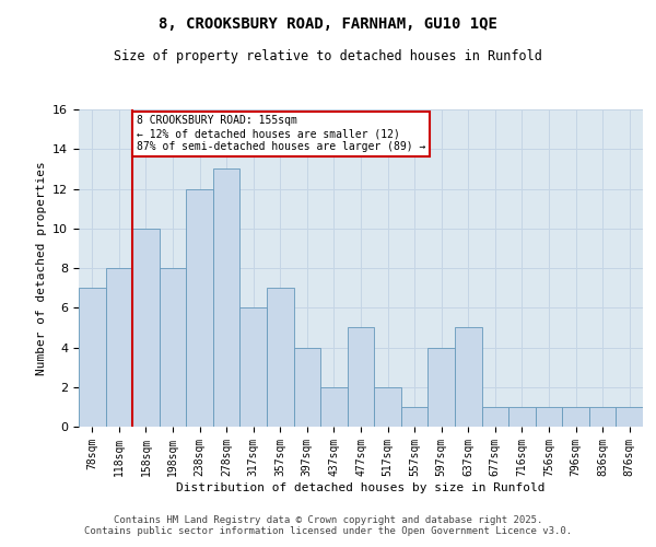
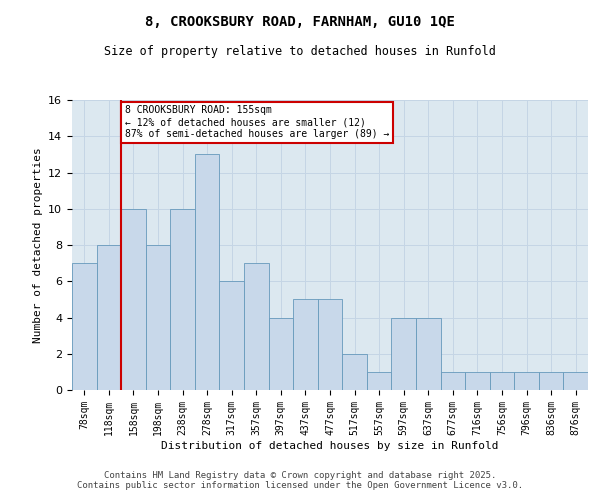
238sqm: 12 -> 10
437sqm: 2 -> 5
637sqm: 5 -> 4
